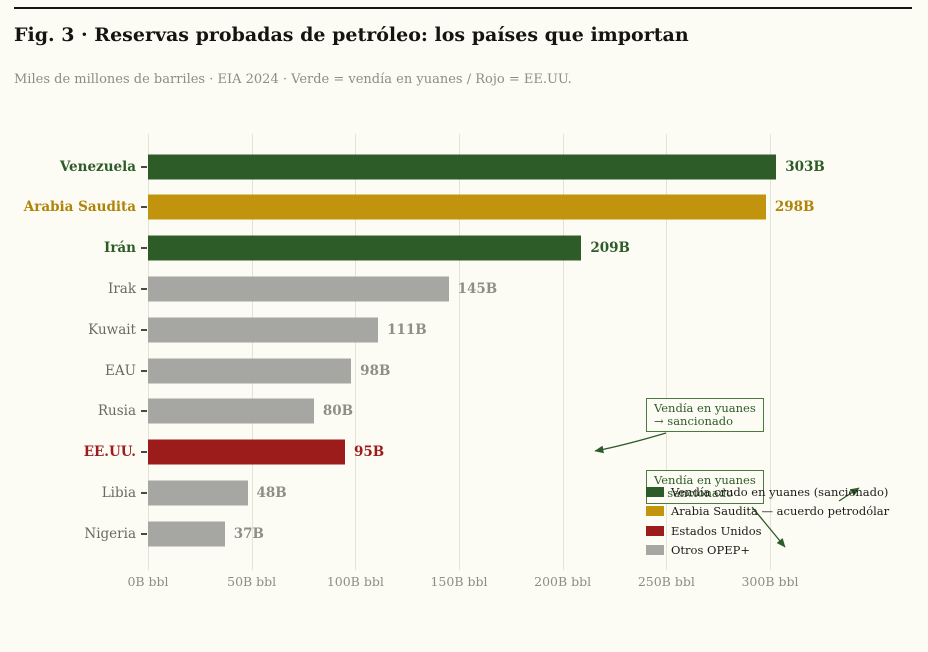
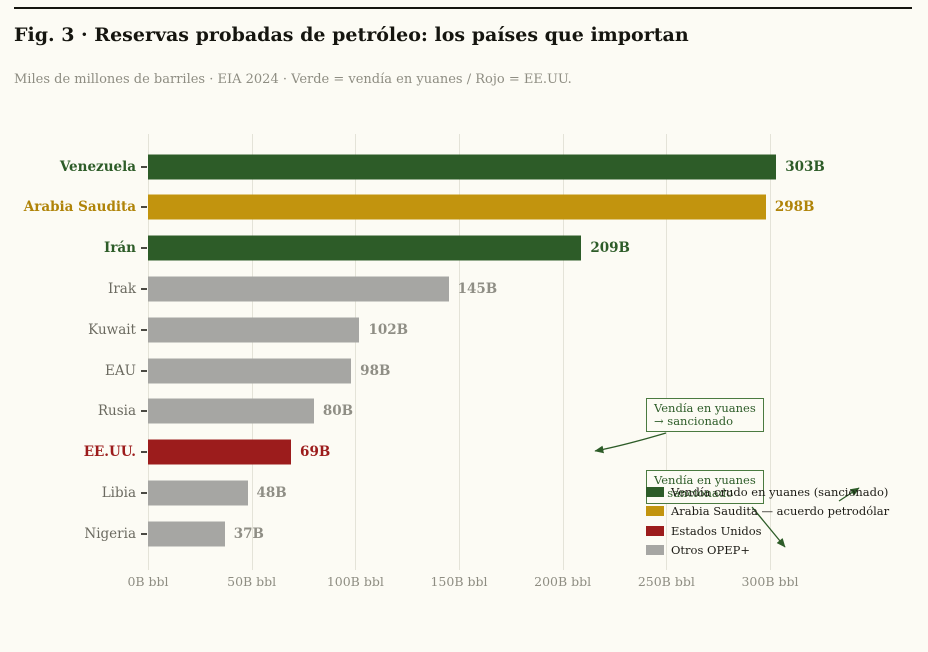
Kuwait: 111B -> 102B
EE.UU.: 95B -> 69B
